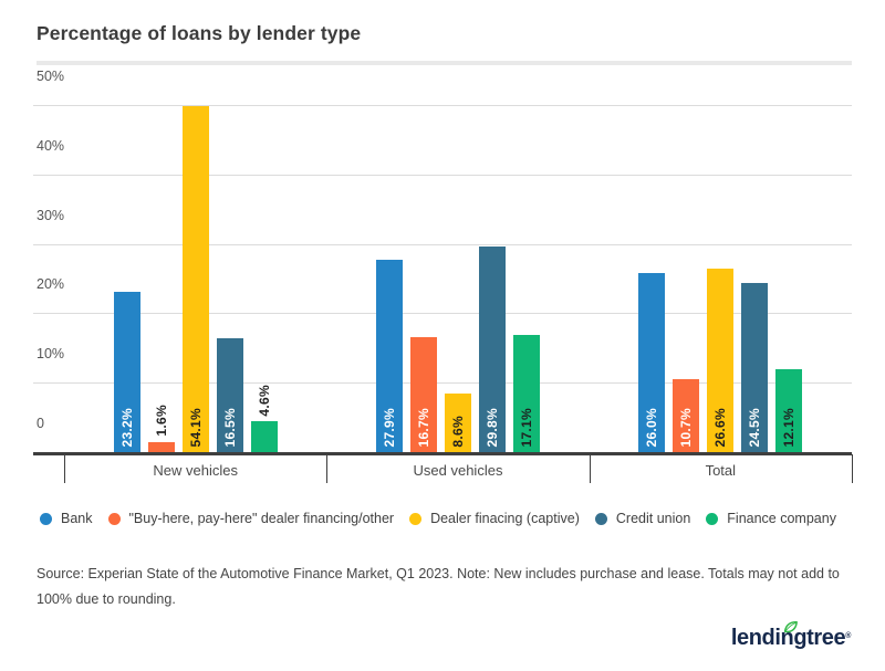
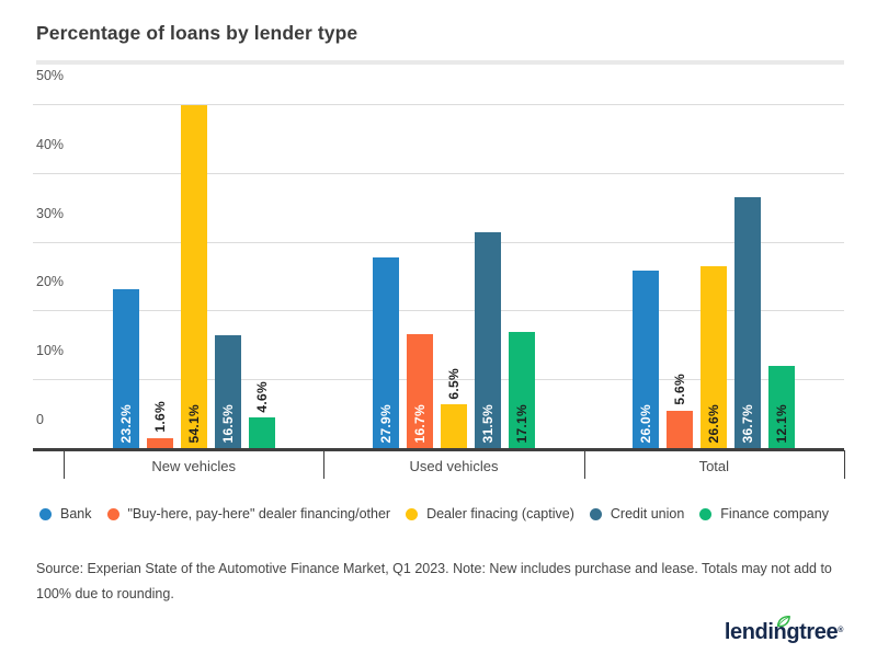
Dealer finacing (captive)/Used vehicles: 8.6% -> 6.5%
Credit union/Used vehicles: 29.8% -> 31.5%
"Buy-here, pay-here" dealer financing/other/Total: 10.7% -> 5.6%
Credit union/Total: 24.5% -> 36.7%
